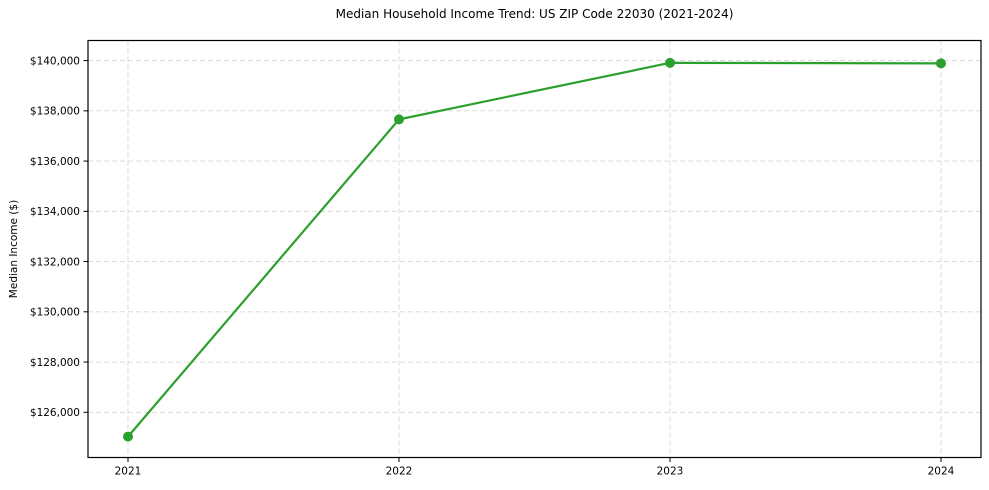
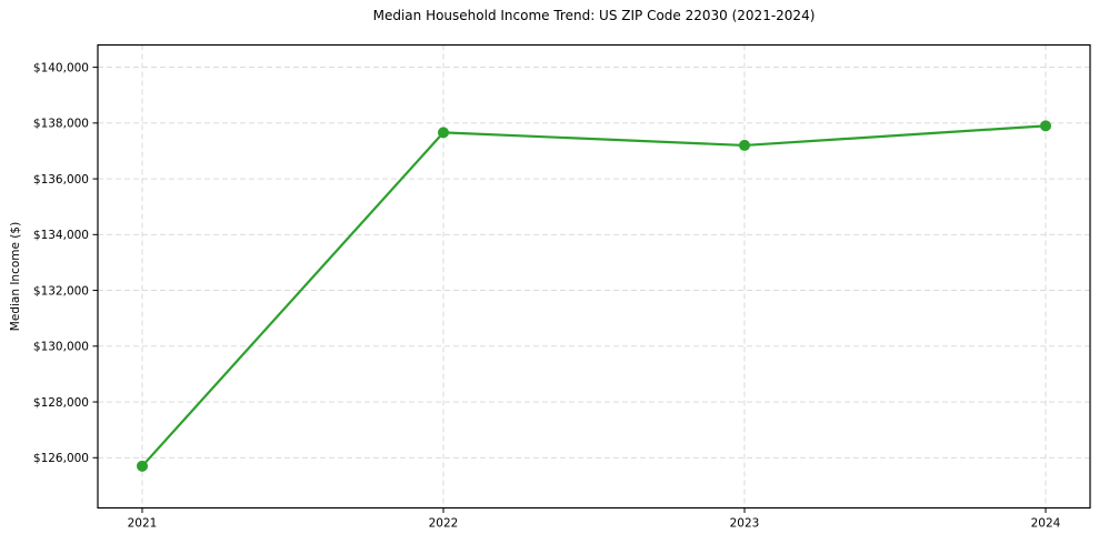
2021: $125000 -> $125700
2023: $139900 -> $137200
2024: $139900 -> $137900
